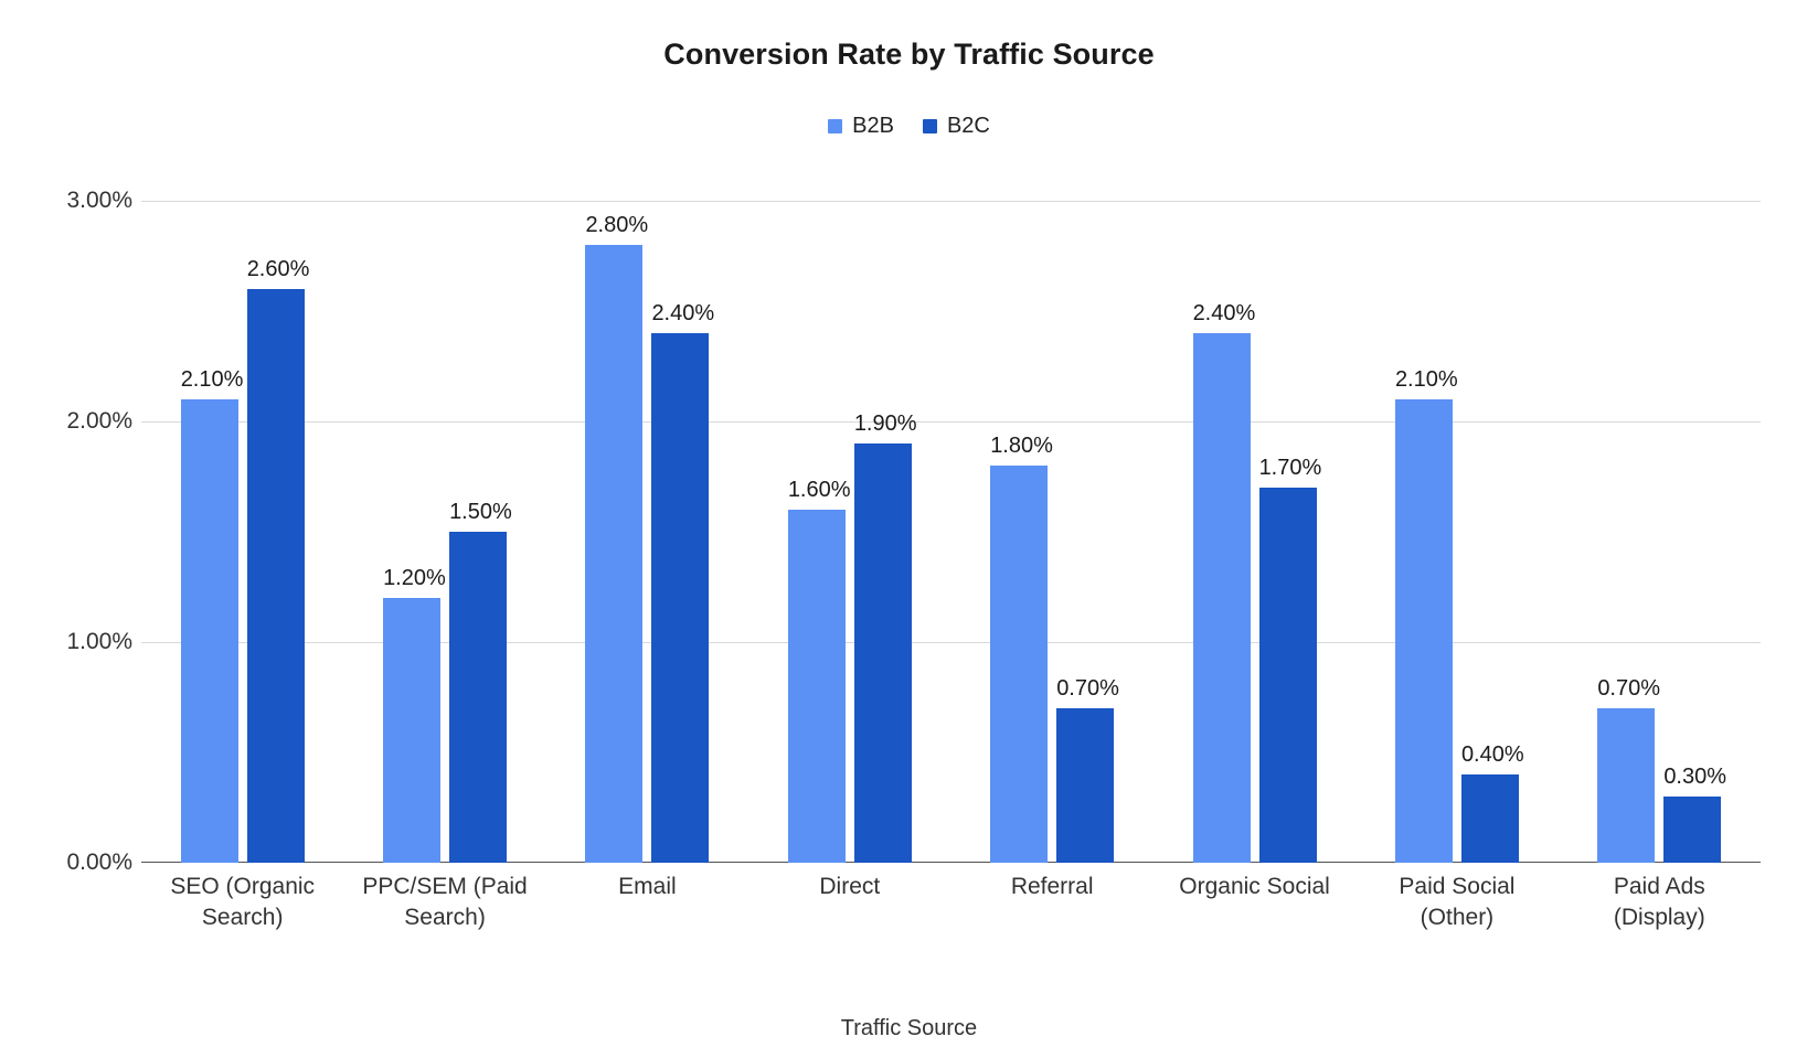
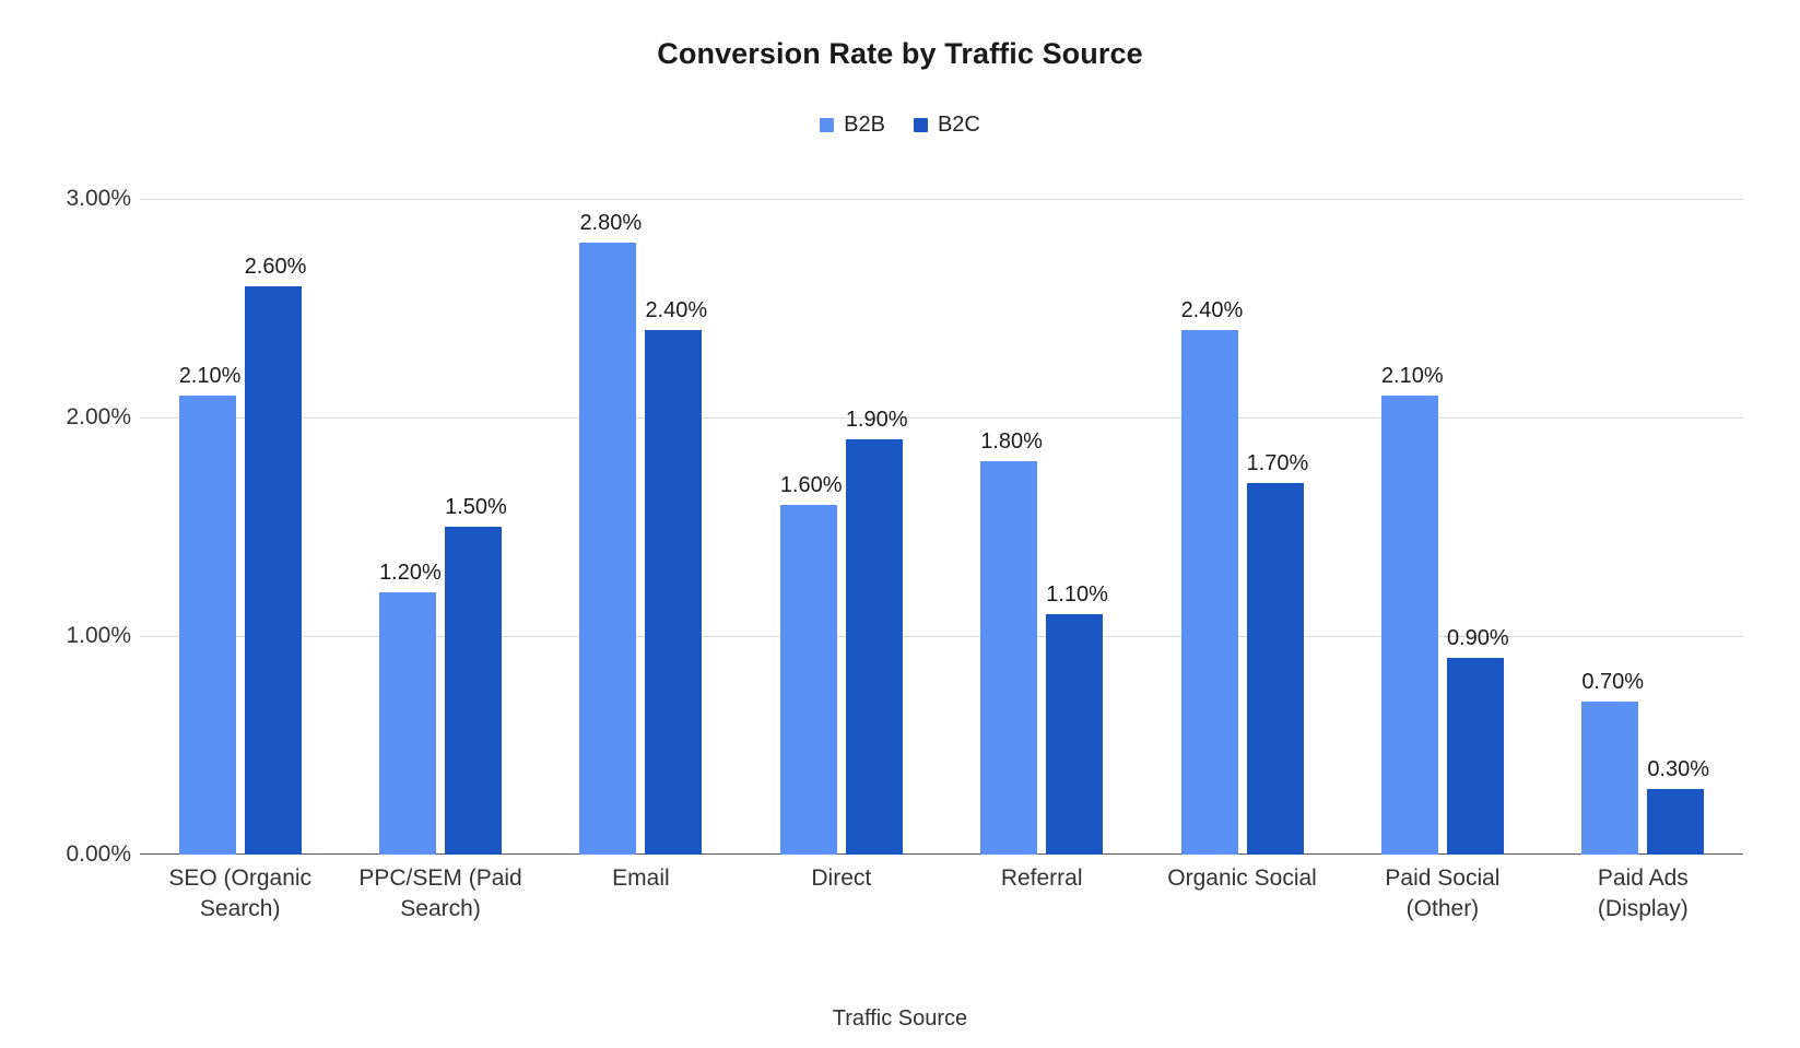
B2C/Referral: 0.70% -> 1.10%
B2C/Paid Social (Other): 0.40% -> 0.90%
